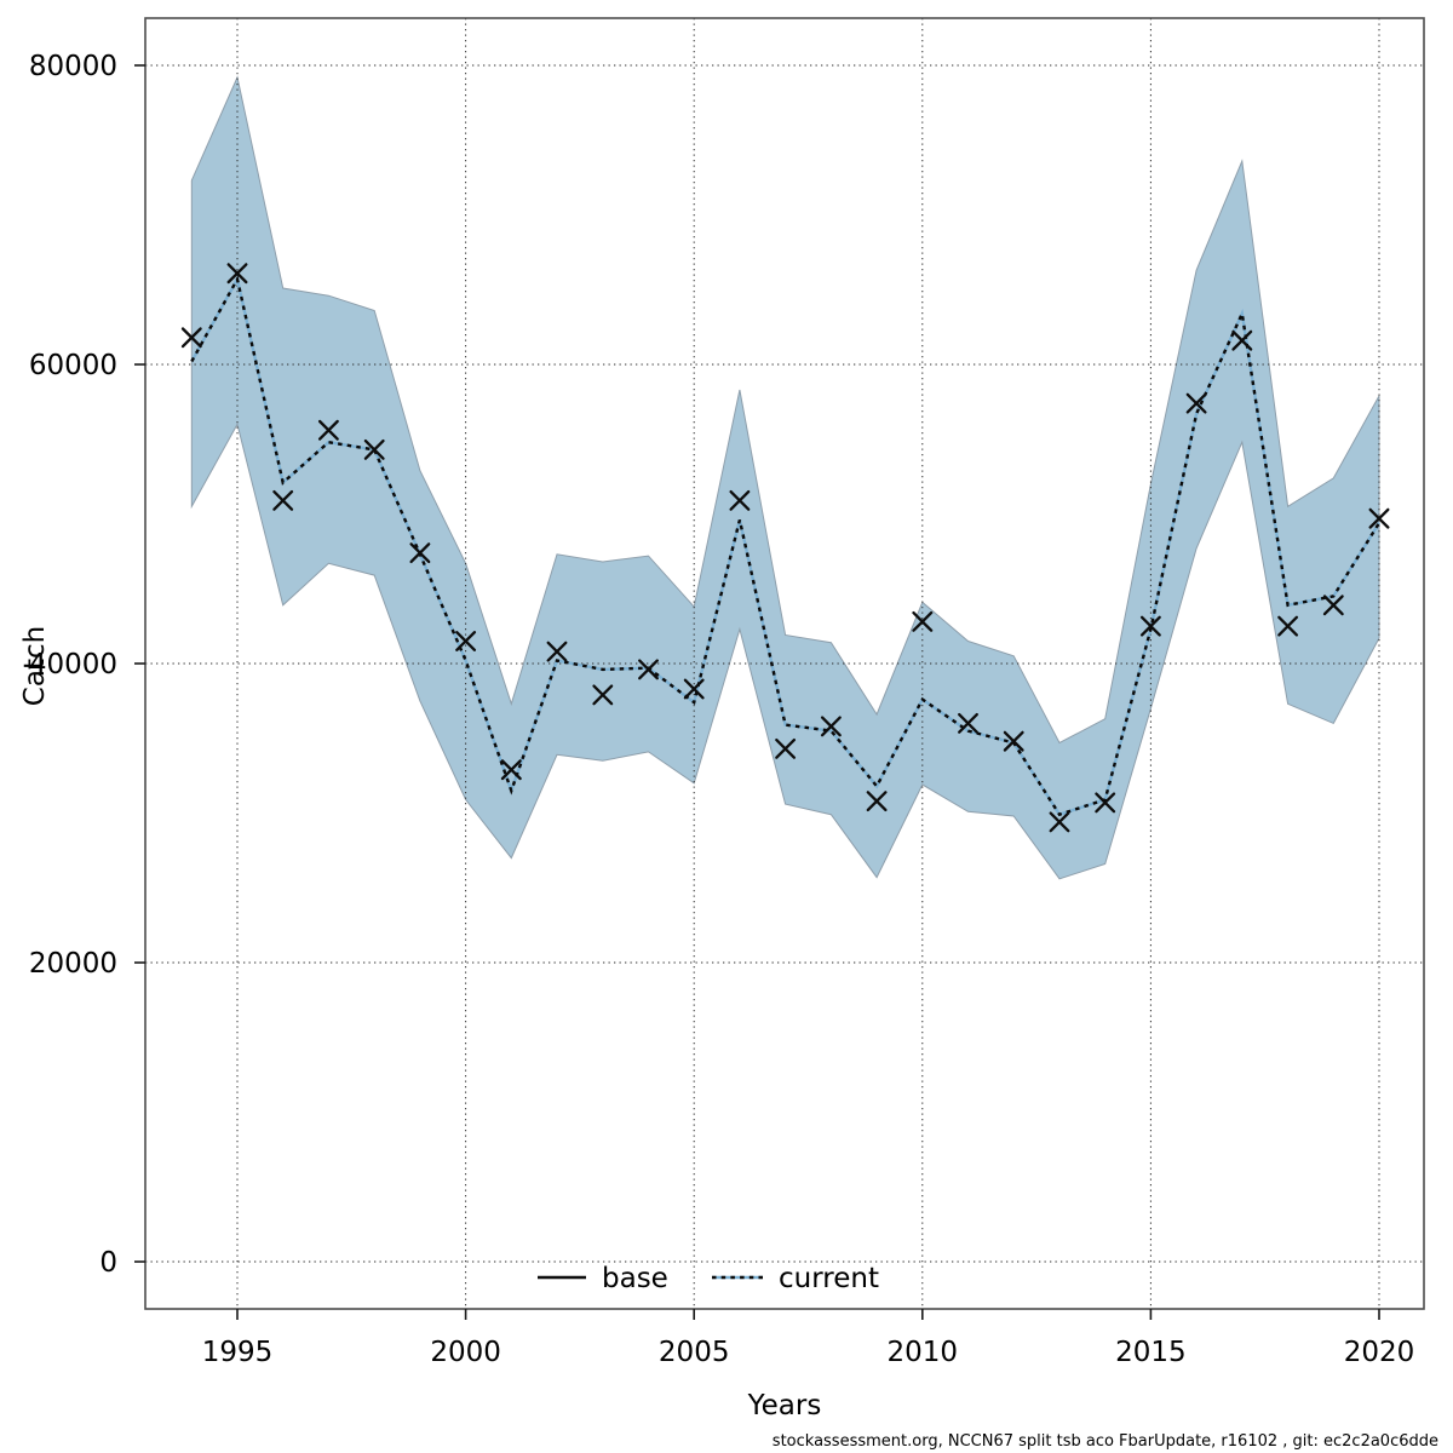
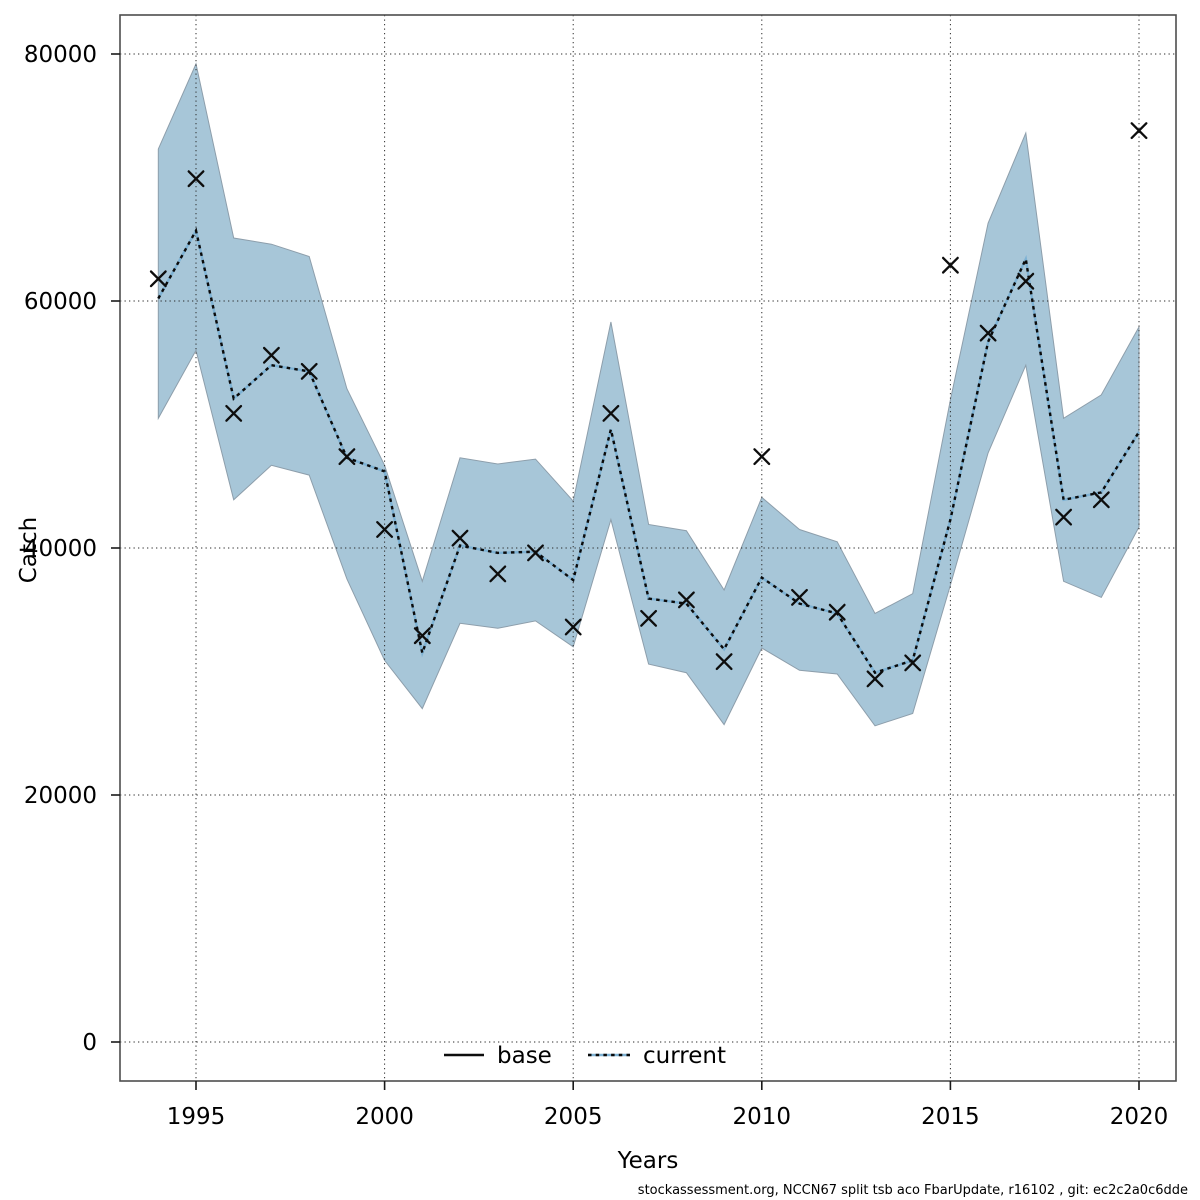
base/1995: 66100 -> 69900
current/2000: 40200 -> 46200
base/2005: 38300 -> 33600
base/2010: 42800 -> 47400
base/2015: 42500 -> 62900
base/2020: 49700 -> 73800
